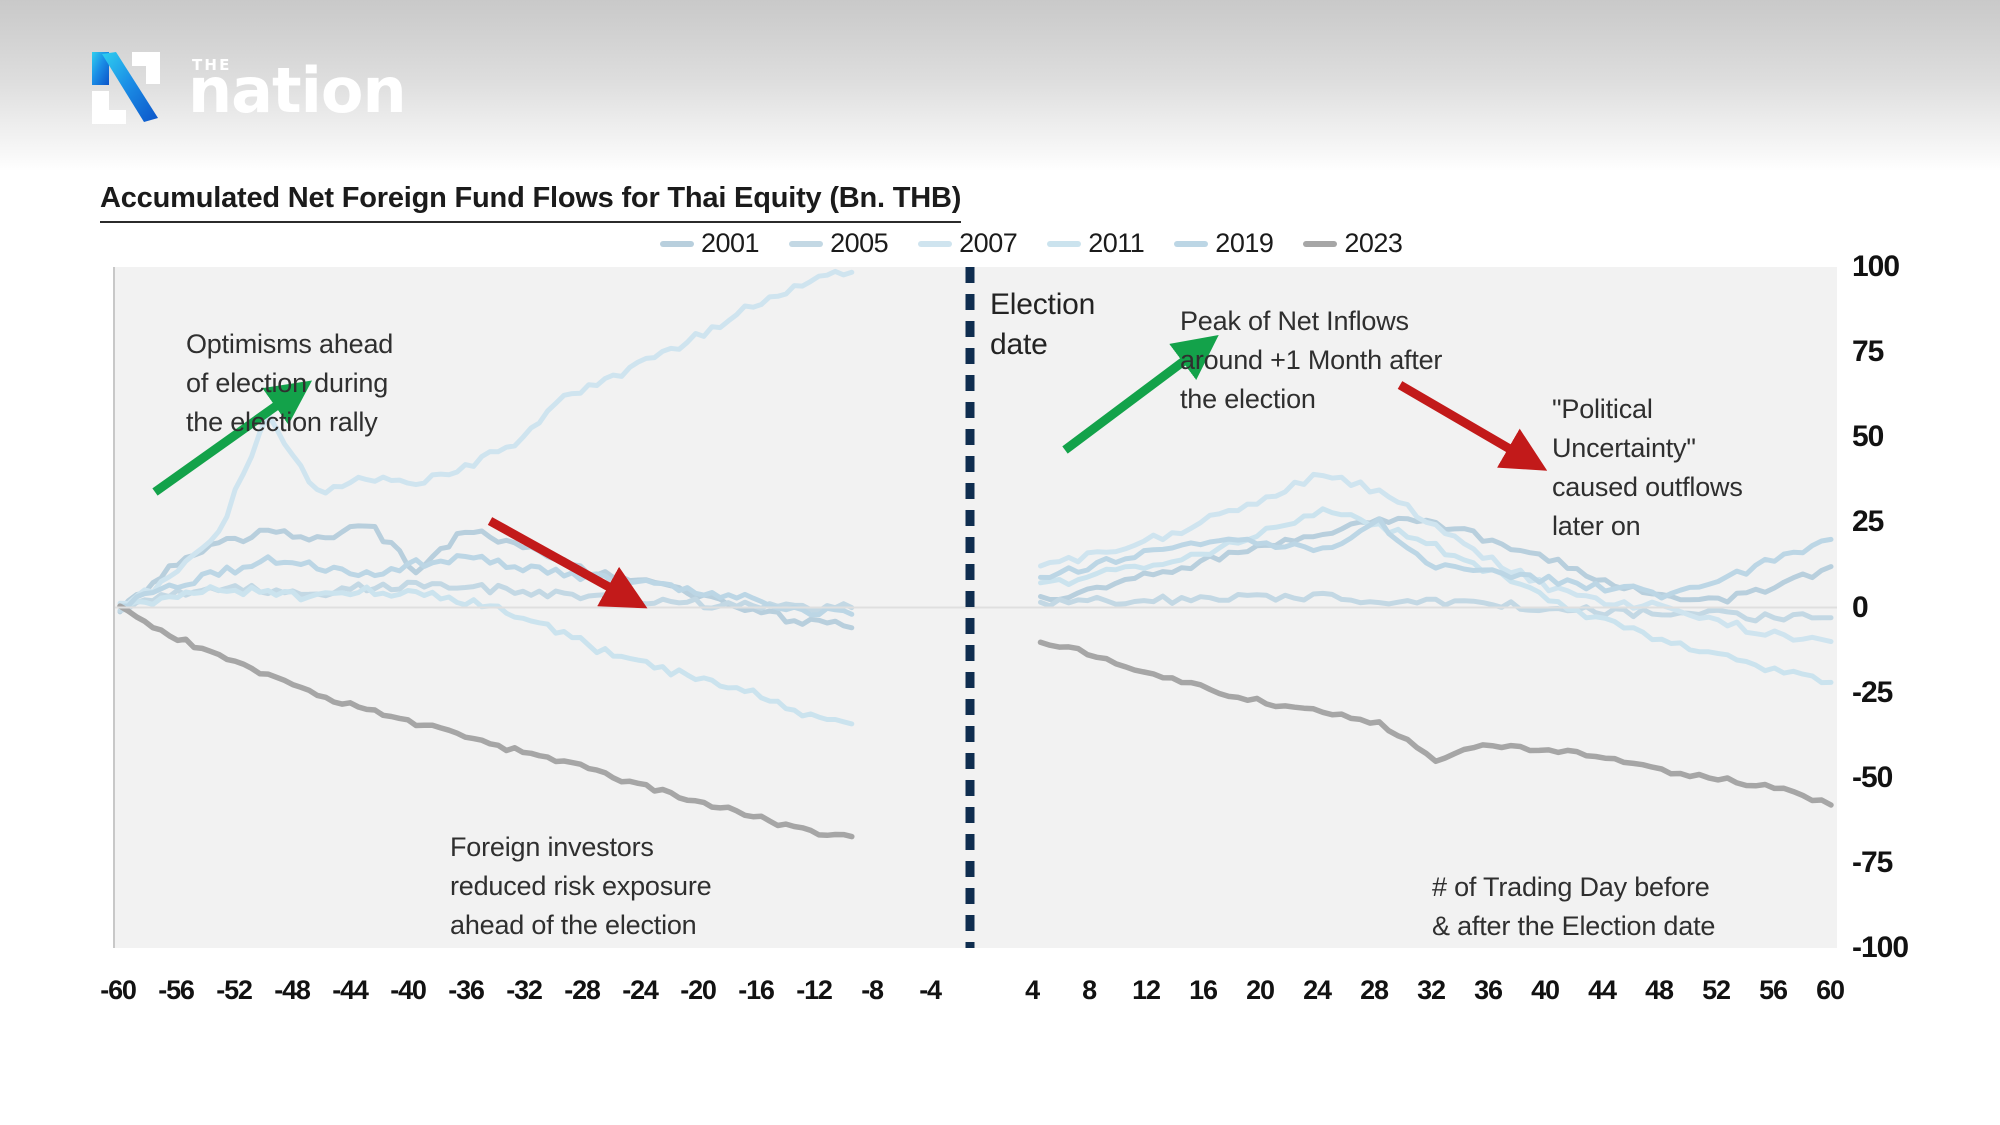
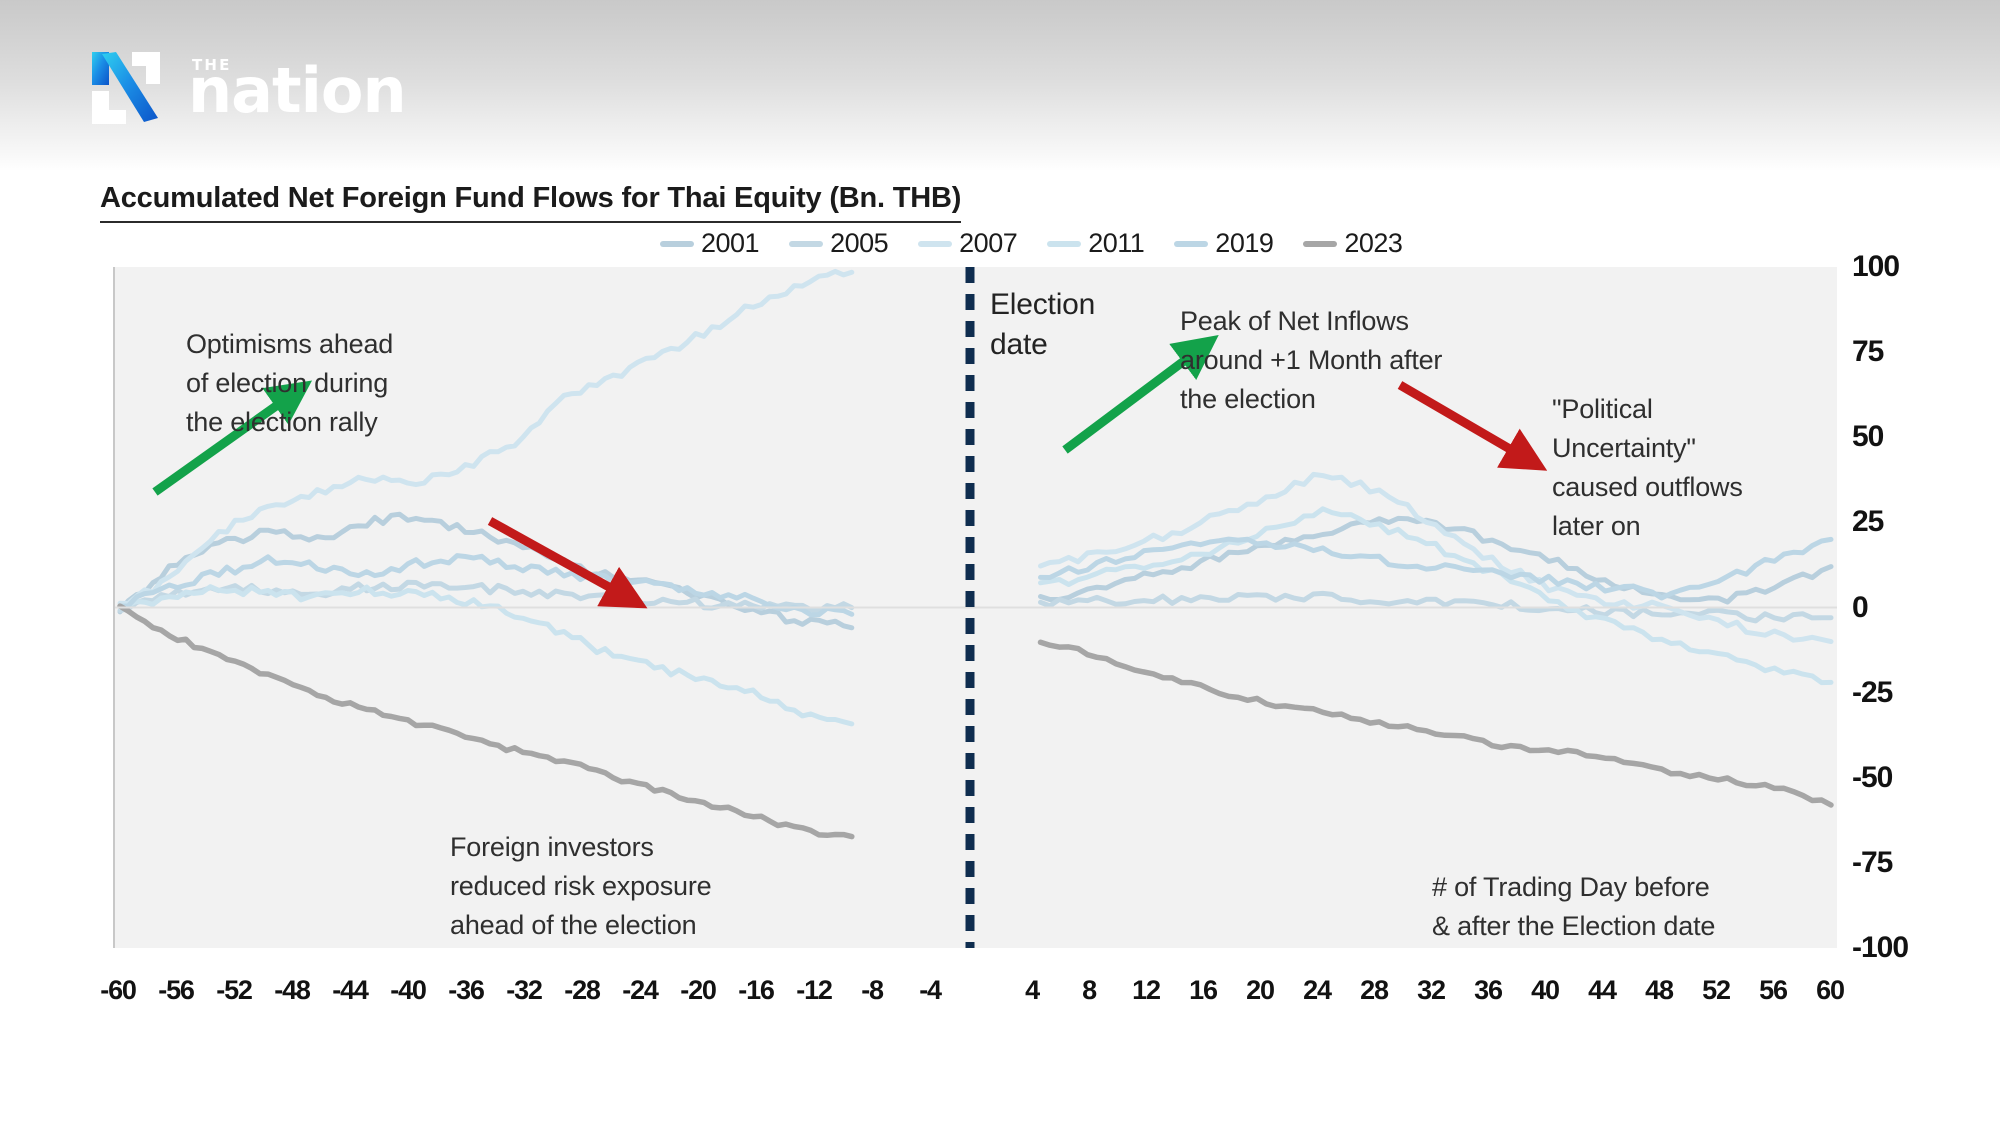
2007/-48: 57 -> 30
2001/-36: 11 -> 27
2019/28: 25 -> 14
2023/32: -45 -> -37
